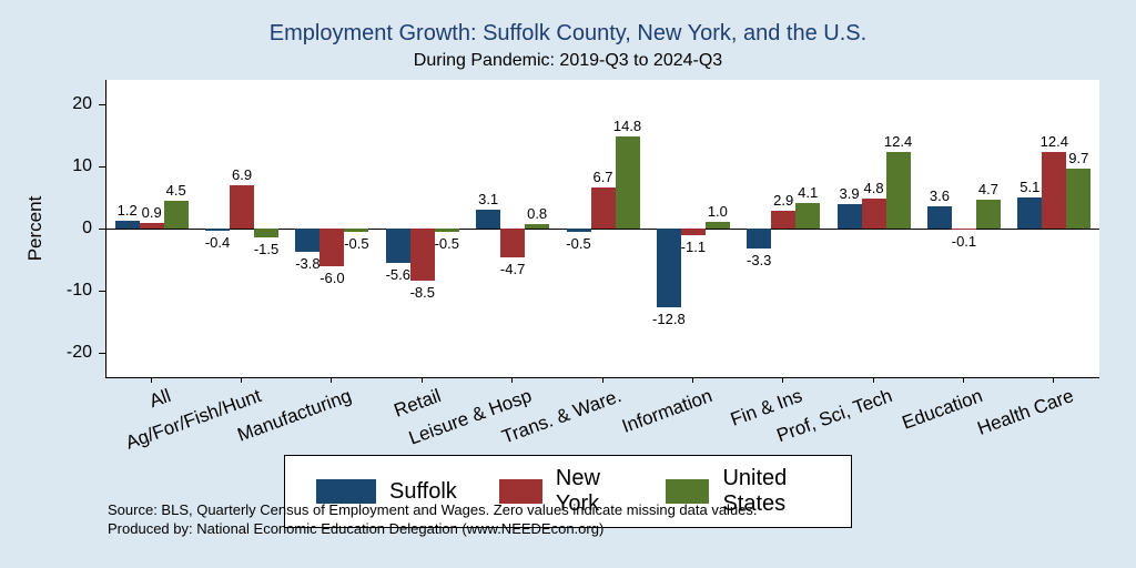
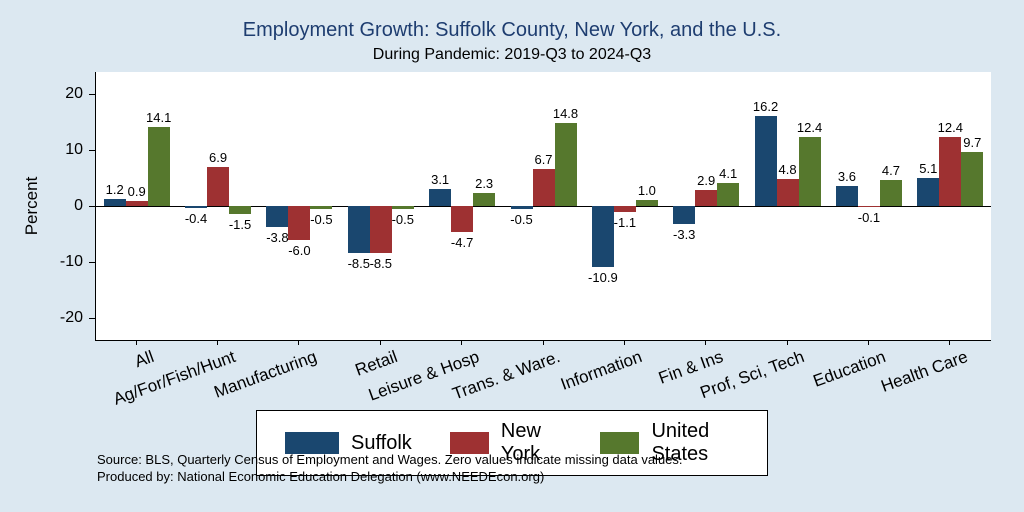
United States/All: 4.5 -> 14.1
Suffolk/Retail: -5.6 -> -8.5
United States/Leisure & Hosp: 0.8 -> 2.3
Suffolk/Information: -12.8 -> -10.9
Suffolk/Prof, Sci, Tech: 3.9 -> 16.2
